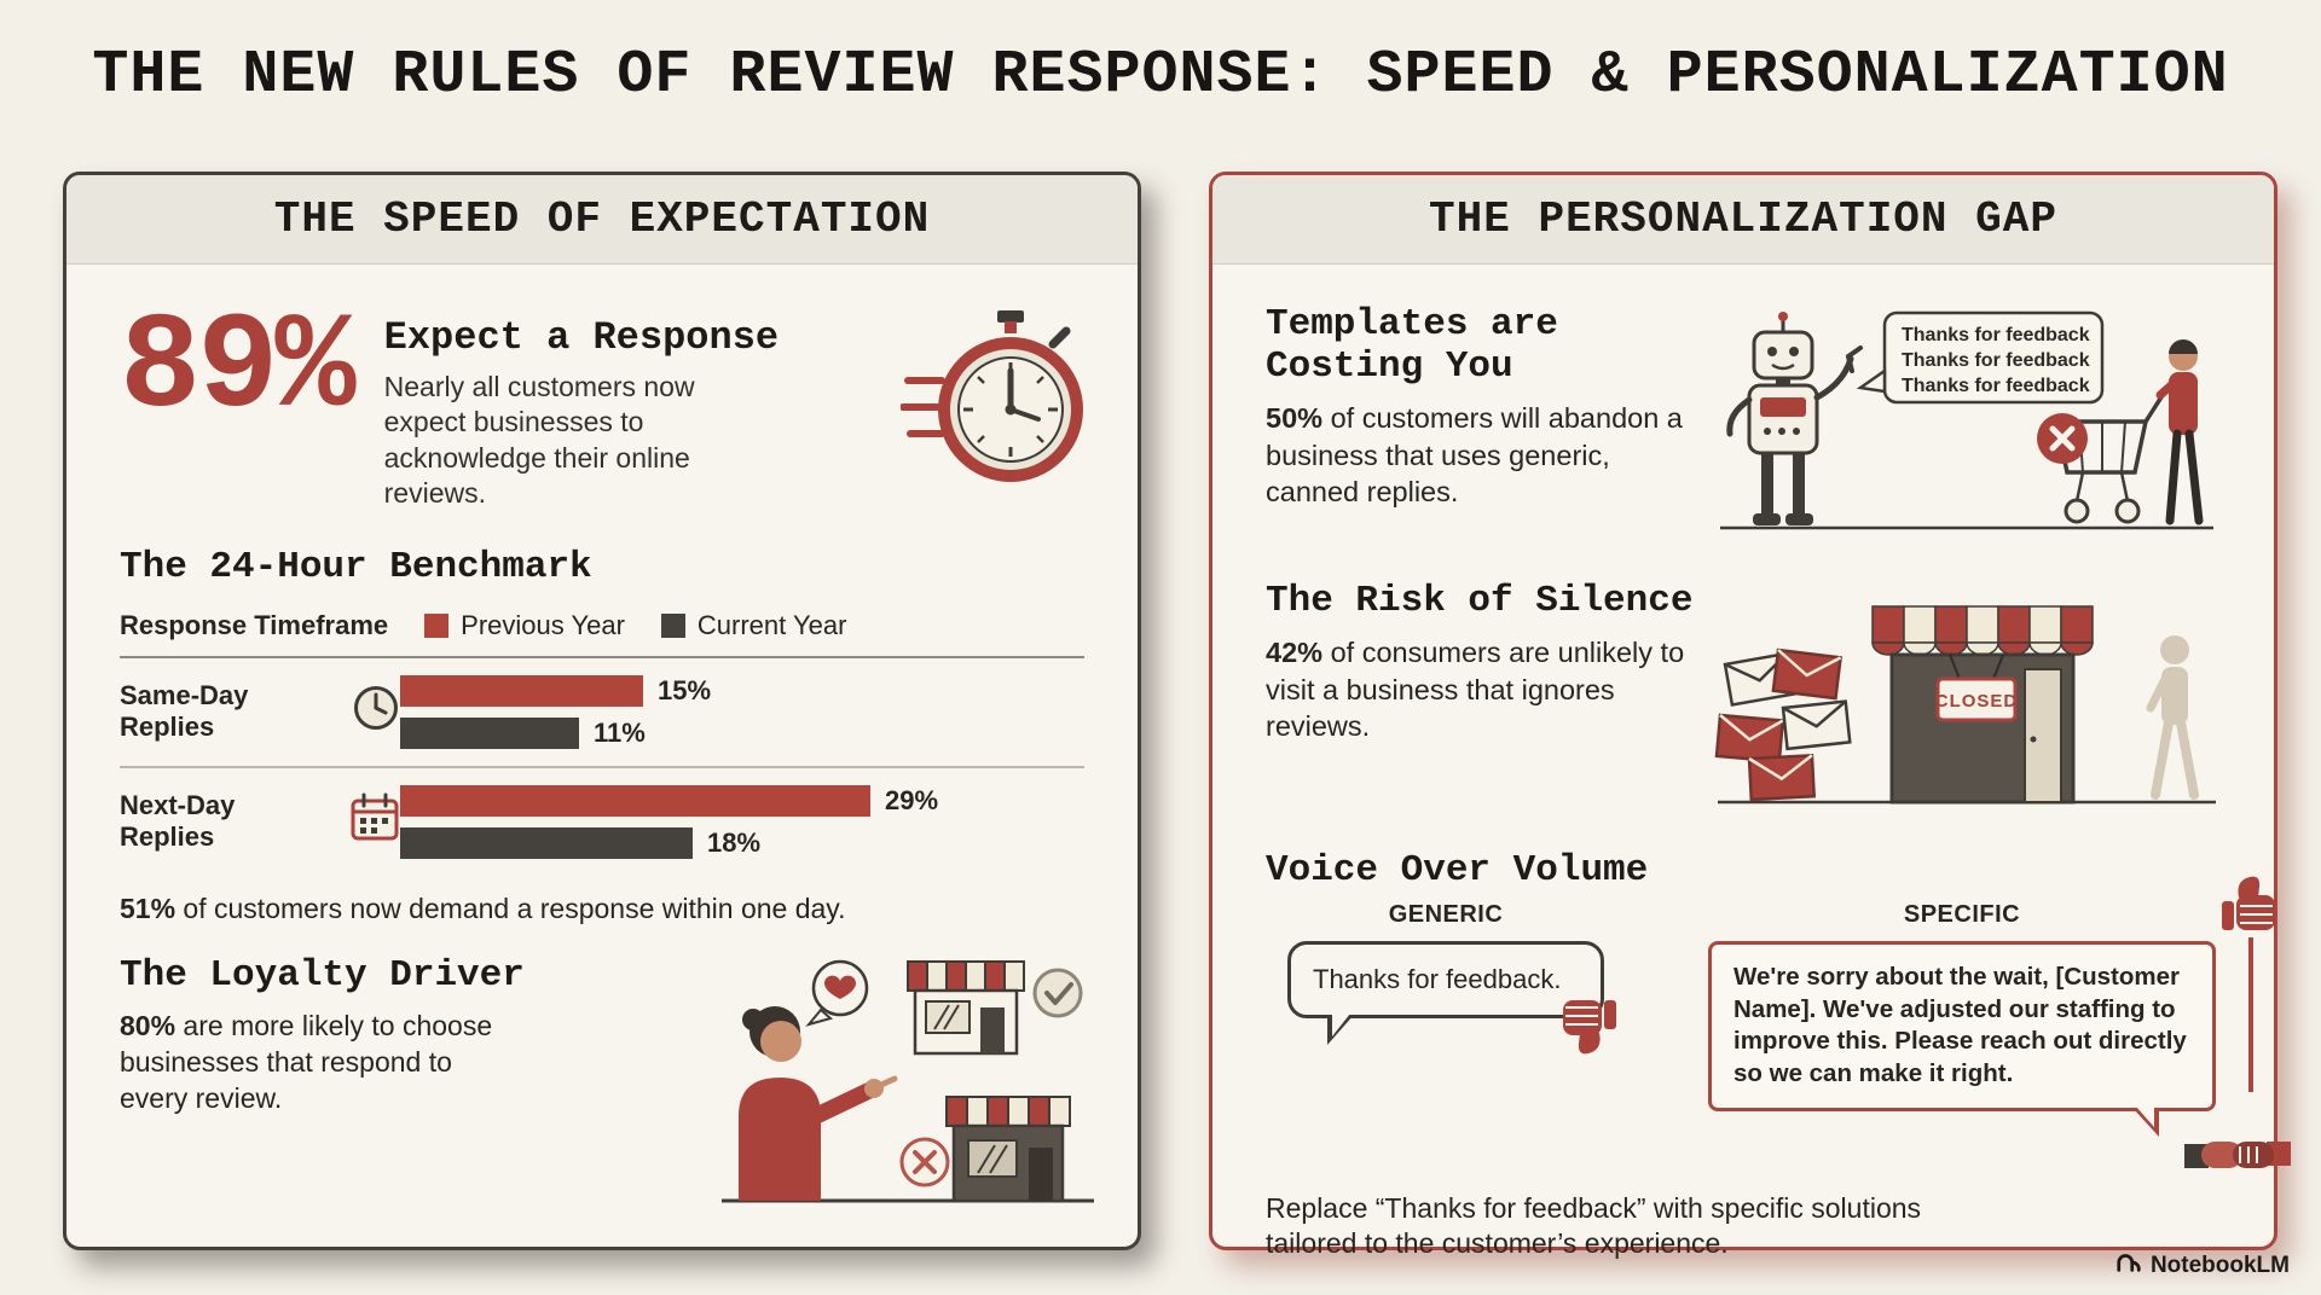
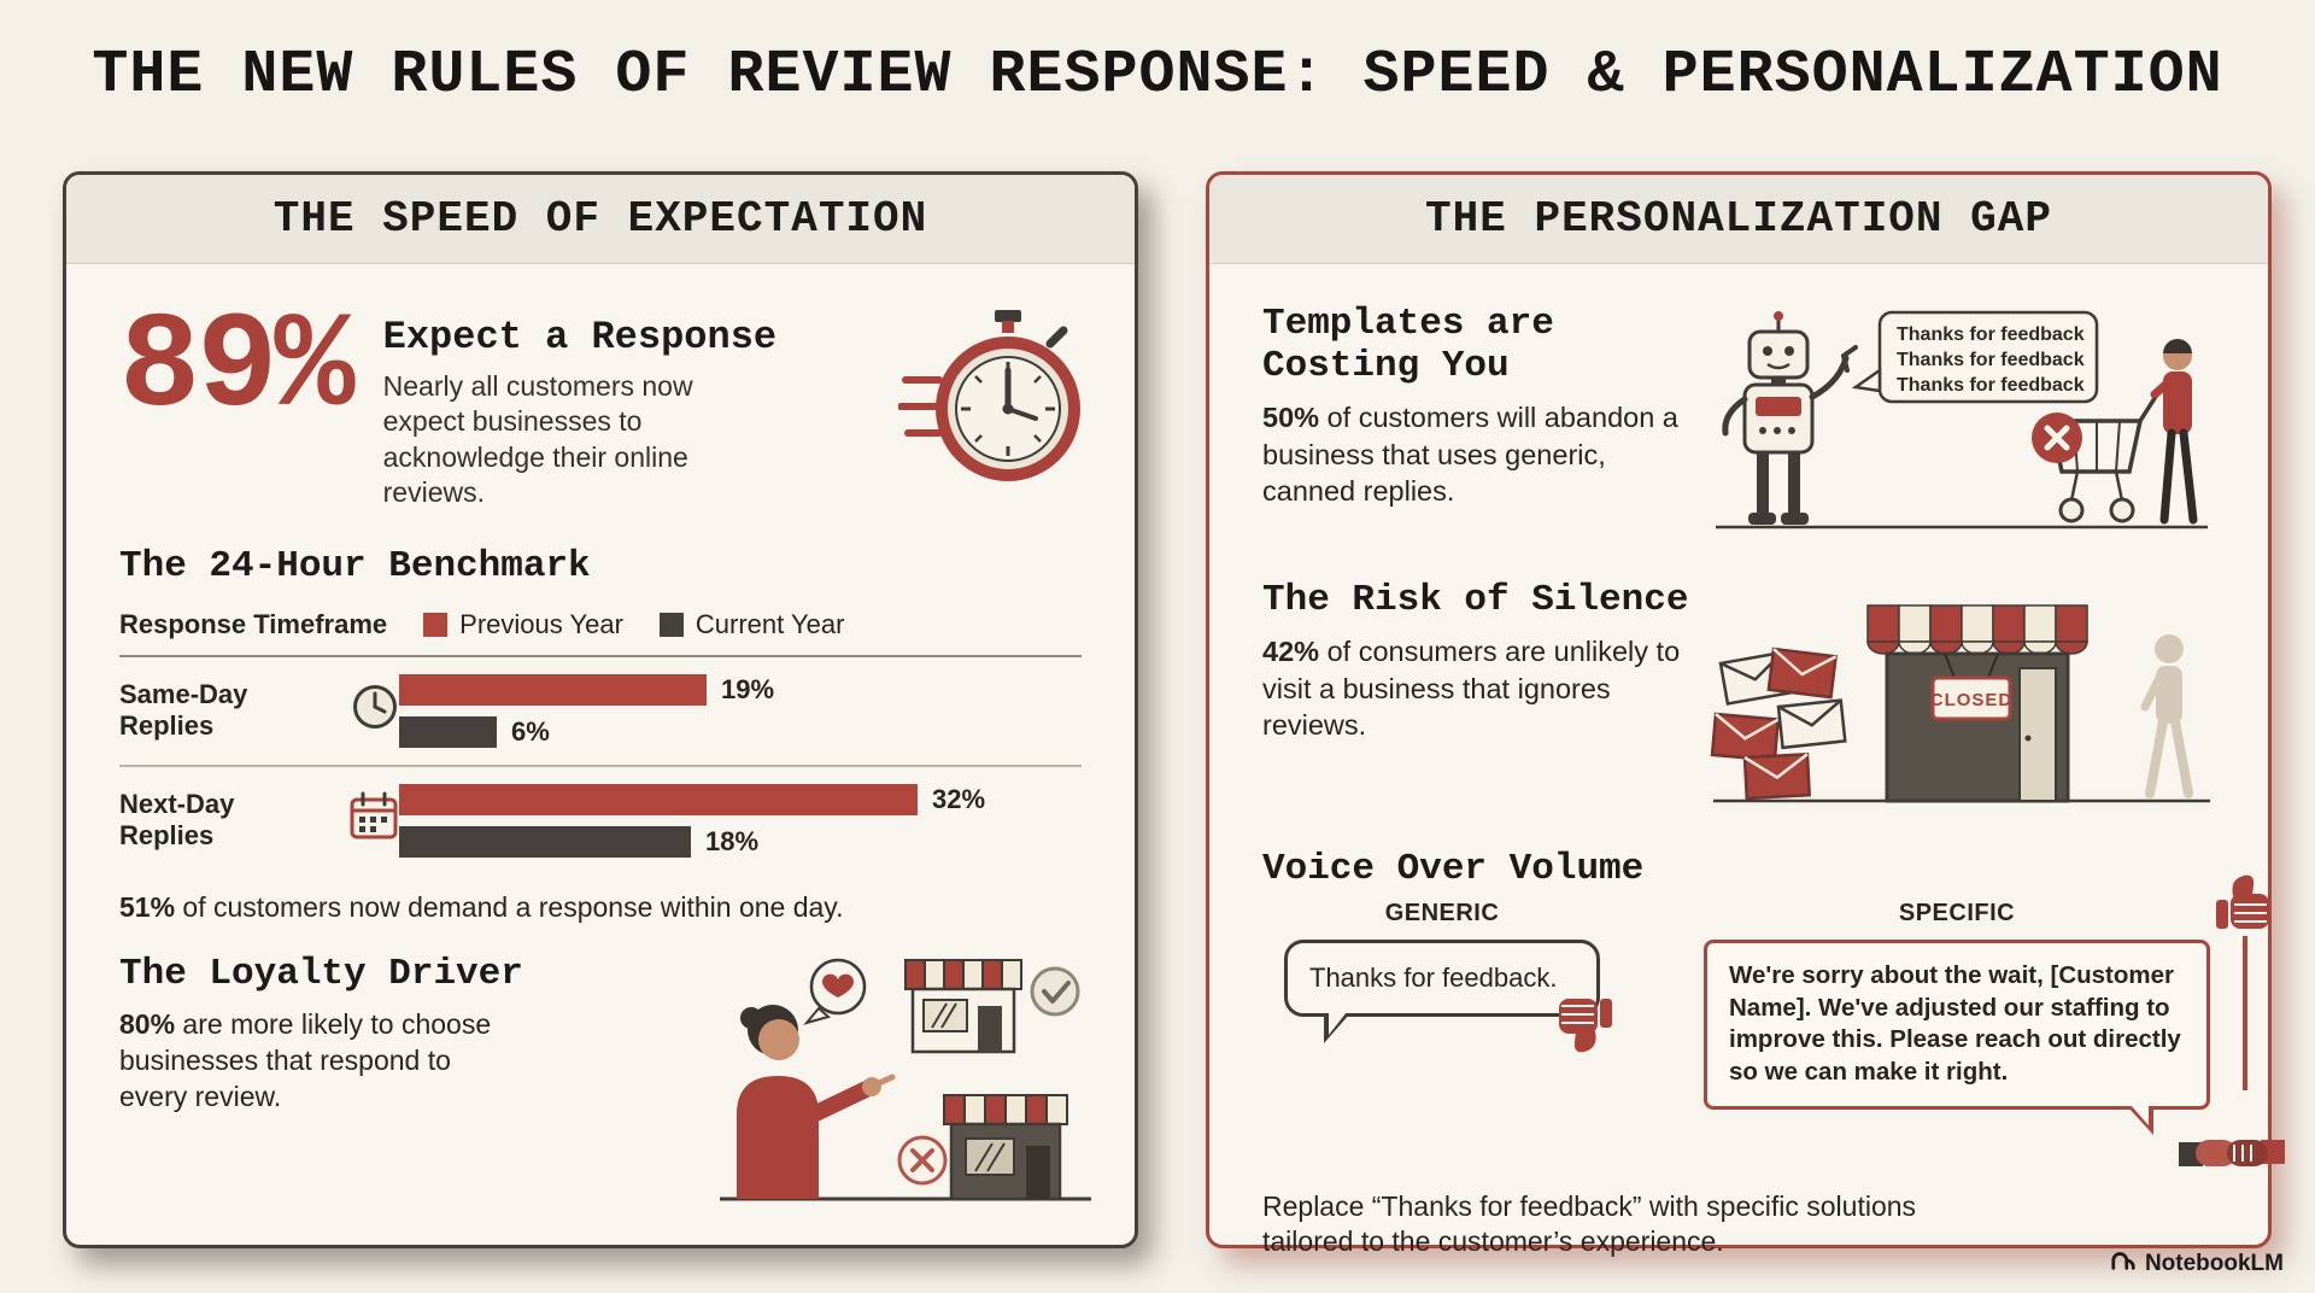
Previous Year/Same-Day Replies: 15% -> 19%
Current Year/Same-Day Replies: 11% -> 6%
Previous Year/Next-Day Replies: 29% -> 32%
